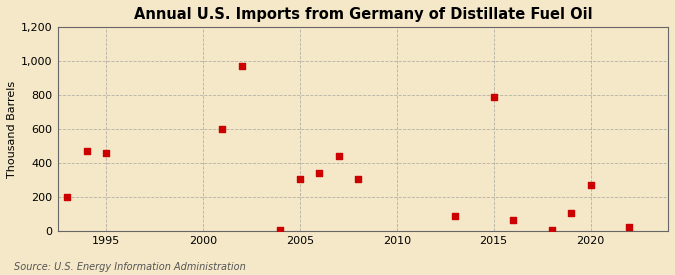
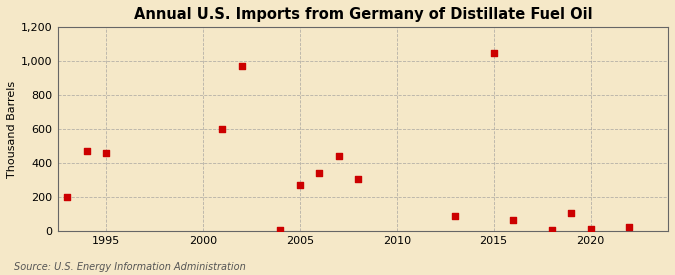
2005: 310 -> 270
2015: 790 -> 1,050
2020: 270 -> 20
